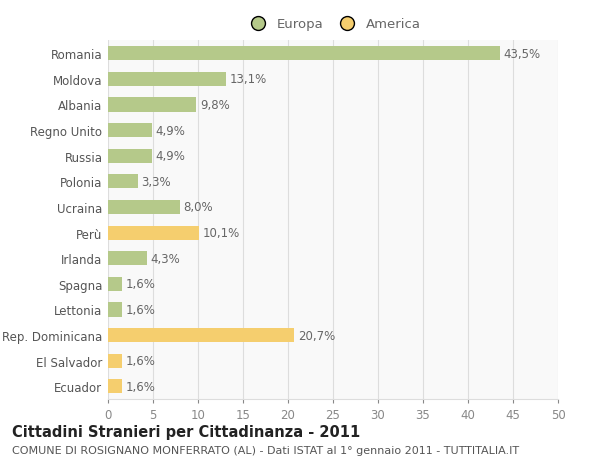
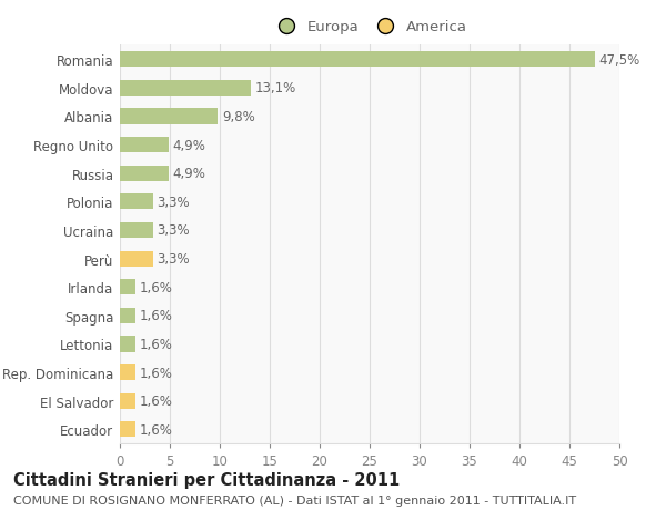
Romania: 43,5% -> 47,5%
Ucraina: 8,0% -> 3,3%
Perù: 10,1% -> 3,3%
Irlanda: 4,3% -> 1,6%
Rep. Dominicana: 20,7% -> 1,6%
